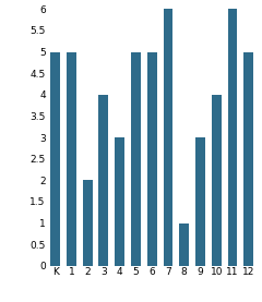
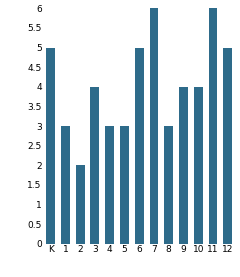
1: 5 -> 3
5: 5 -> 3
8: 1 -> 3
9: 3 -> 4
